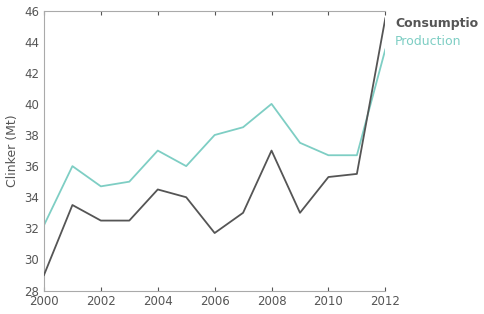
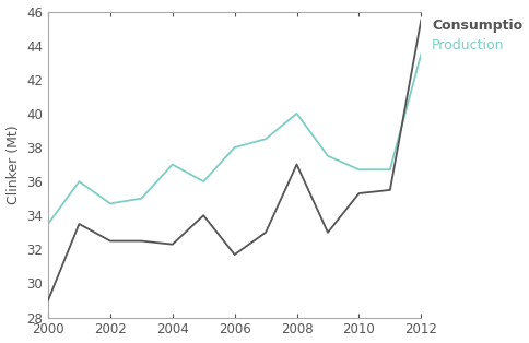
Production/2000: 32.2 -> 33.5
Consumptio/2004: 34.5 -> 32.3
